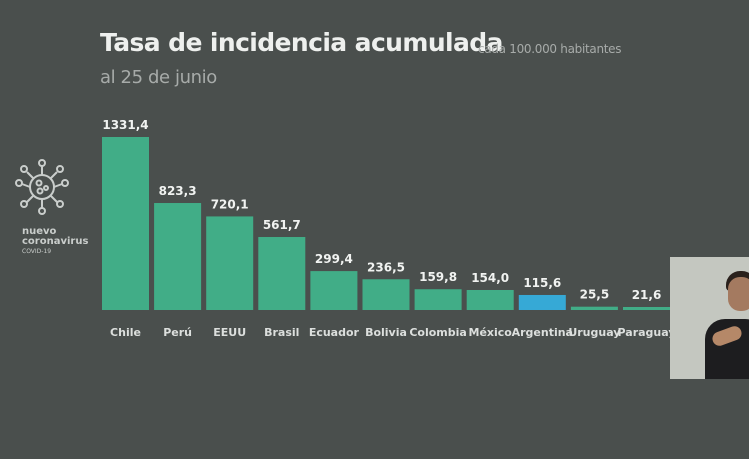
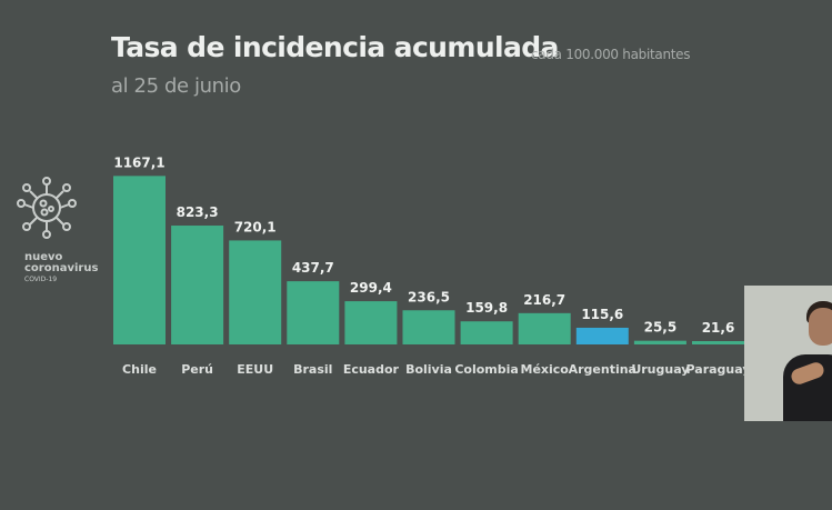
Chile: 1331,4 -> 1167,1
Brasil: 561,7 -> 437,7
México: 154,0 -> 216,7
